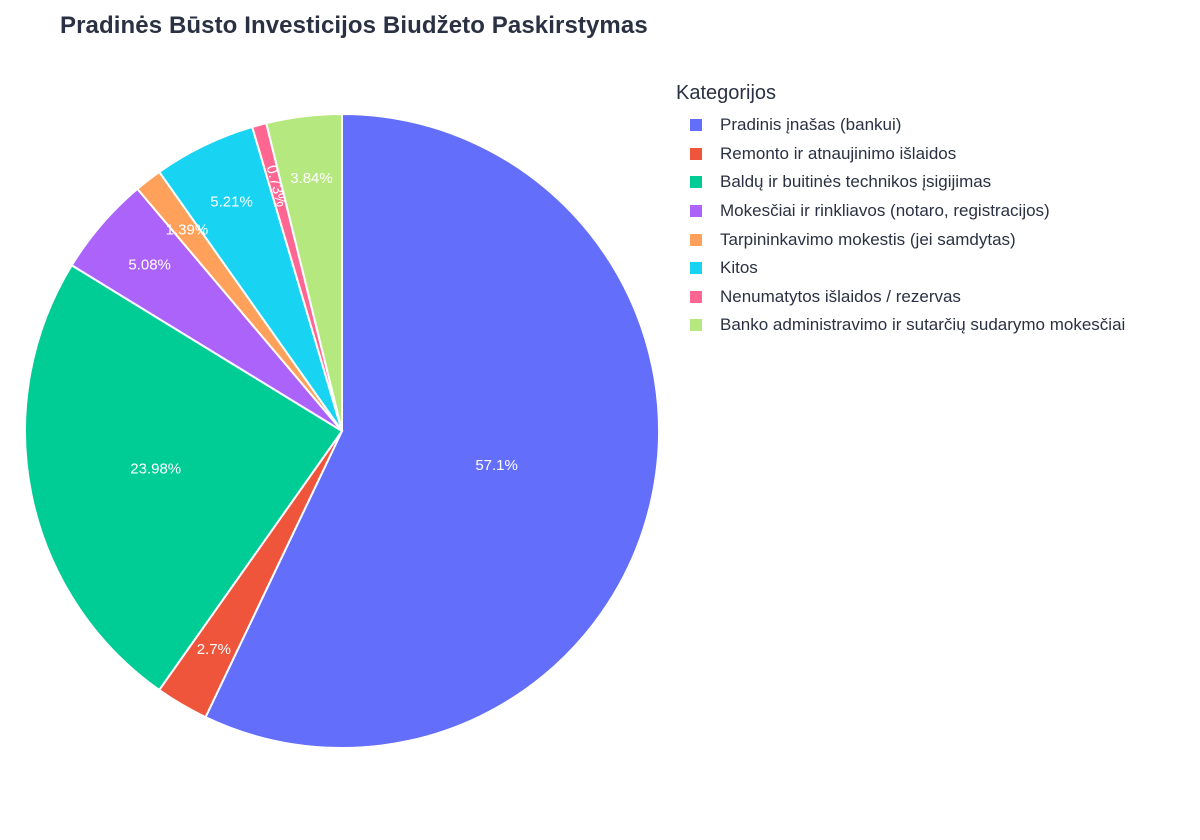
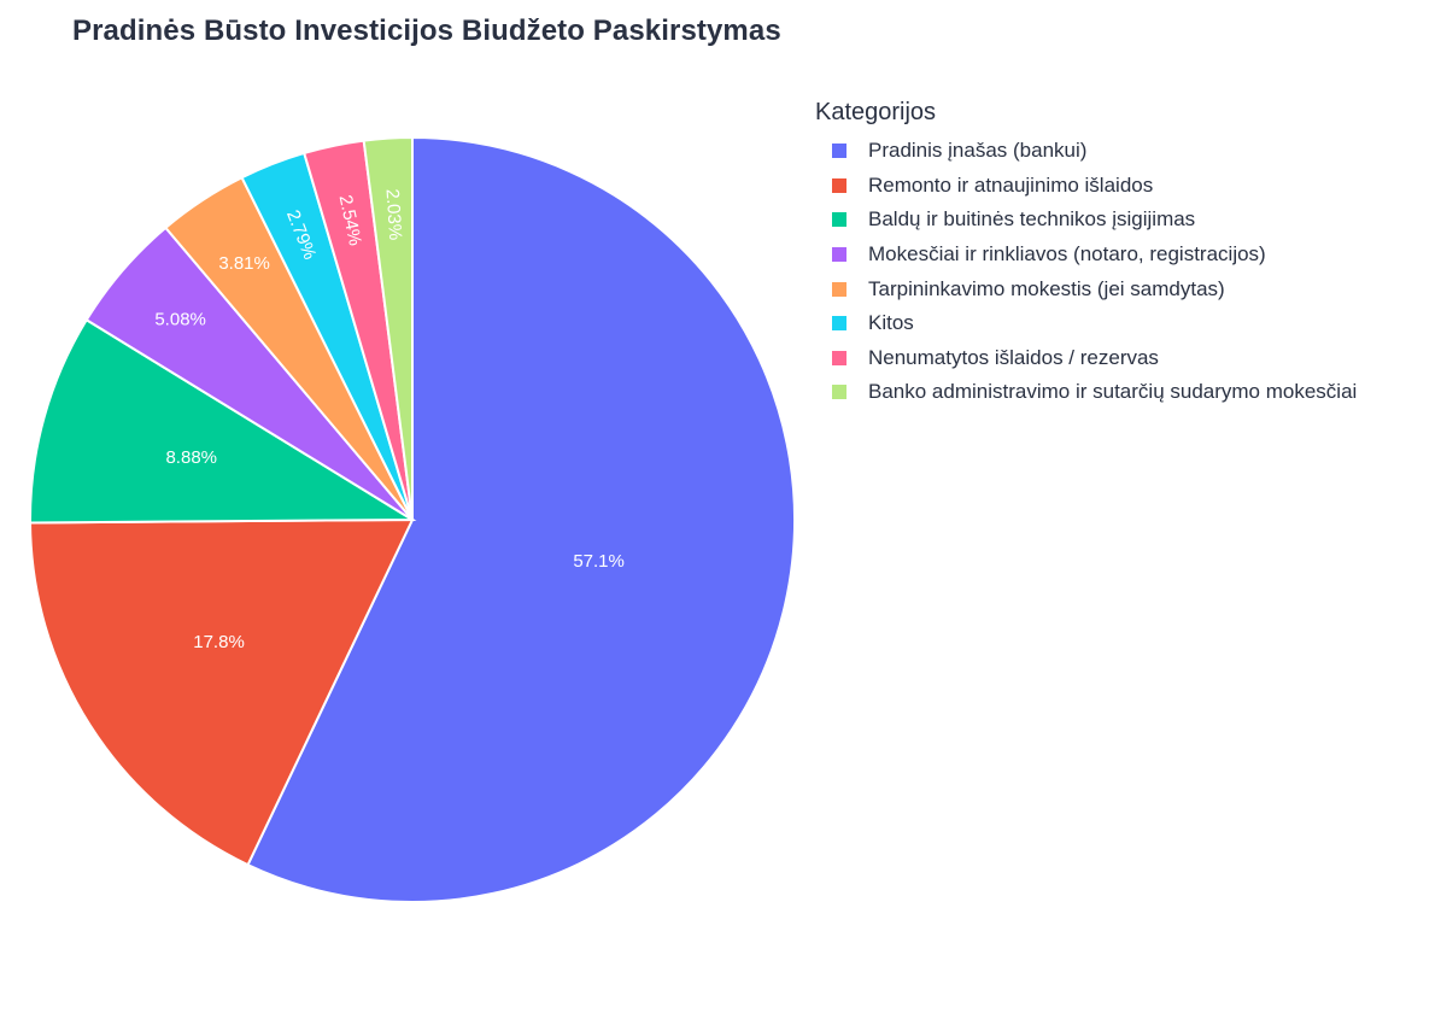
Remonto ir atnaujinimo išlaidos: 2.7% -> 17.8%
Baldų ir buitinės technikos įsigijimas: 23.98% -> 8.88%
Tarpininkavimo mokestis (jei samdytas): 1.39% -> 3.81%
Kitos: 5.21% -> 2.79%
Nenumatytos išlaidos / rezervas: 0.73% -> 2.54%
Banko administravimo ir sutarčių sudarymo mokesčiai: 3.84% -> 2.03%
